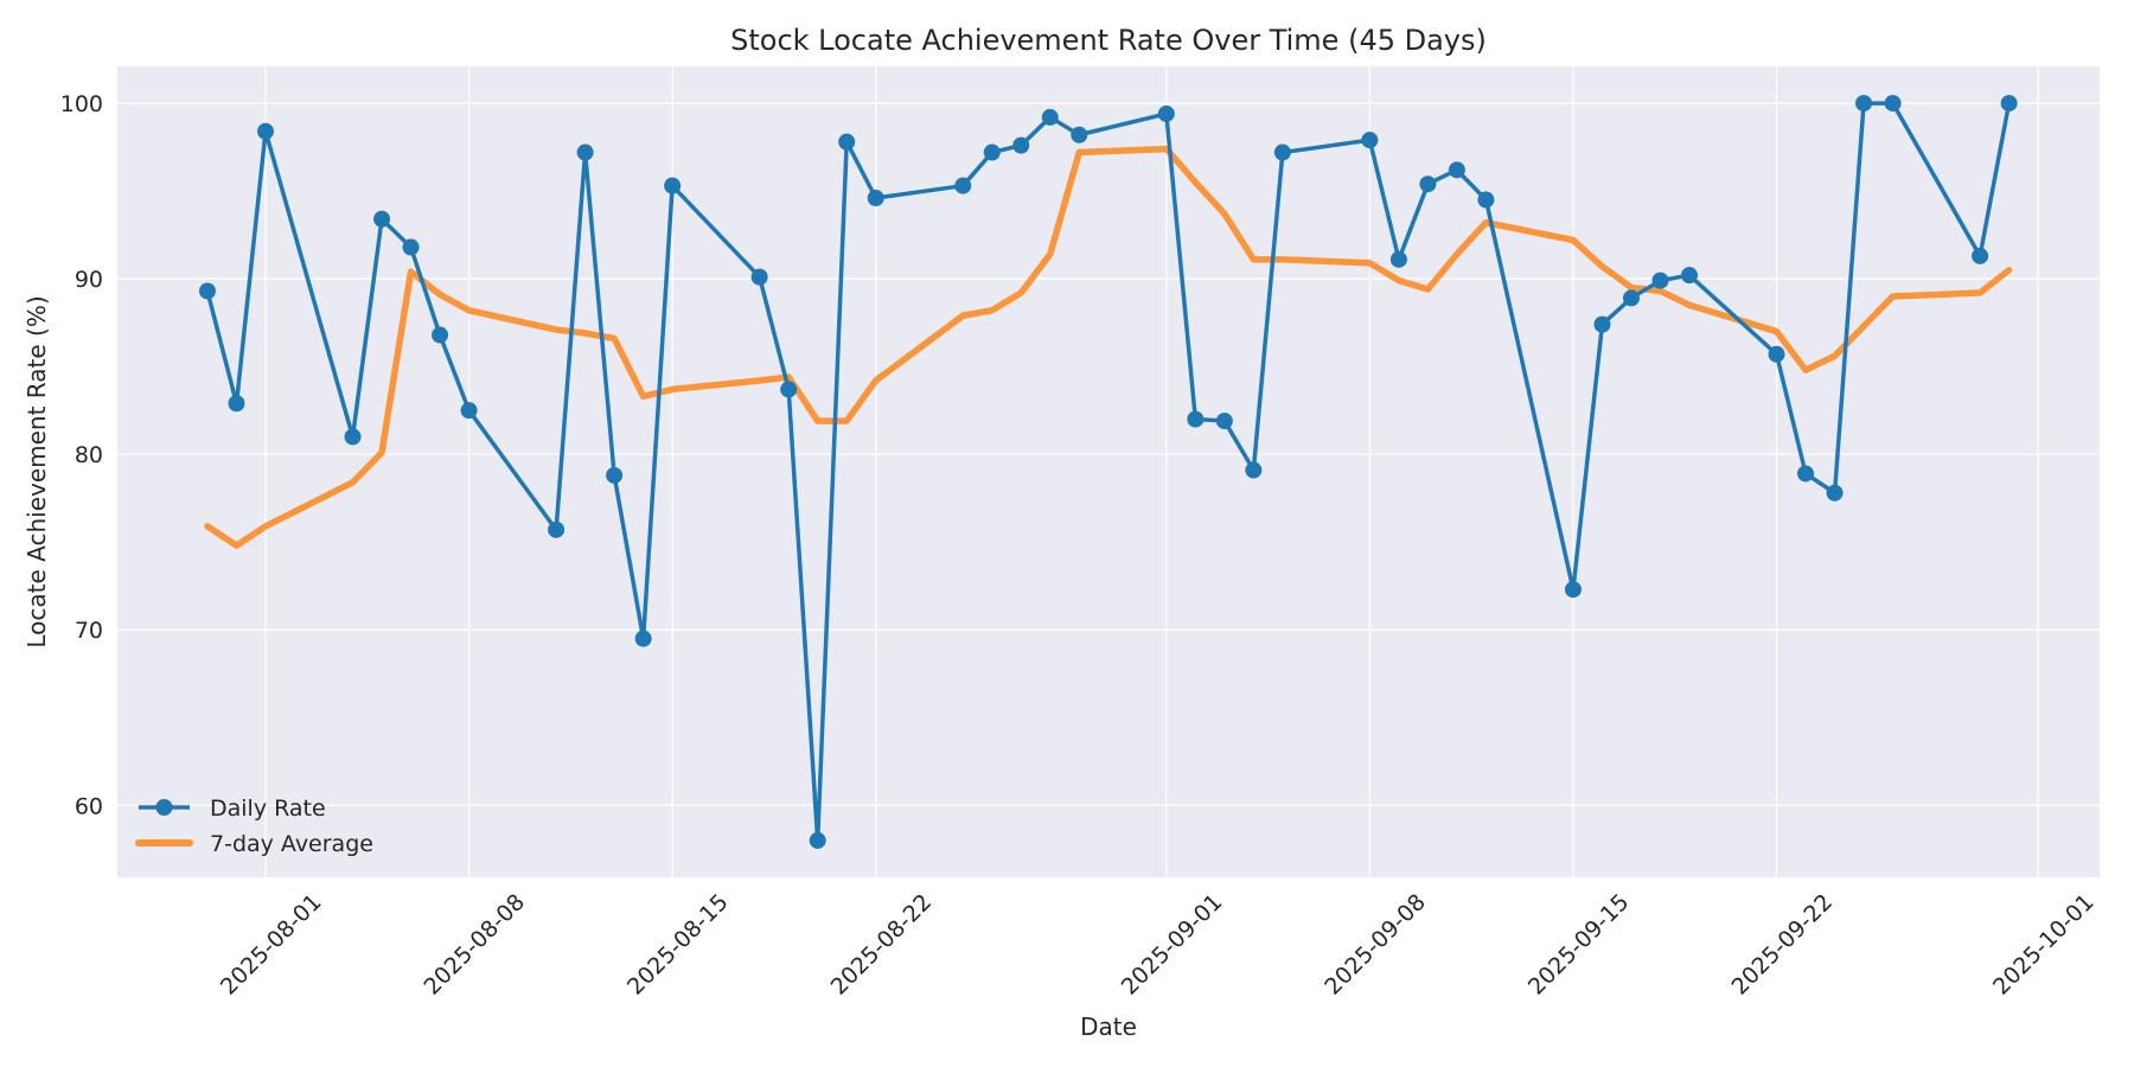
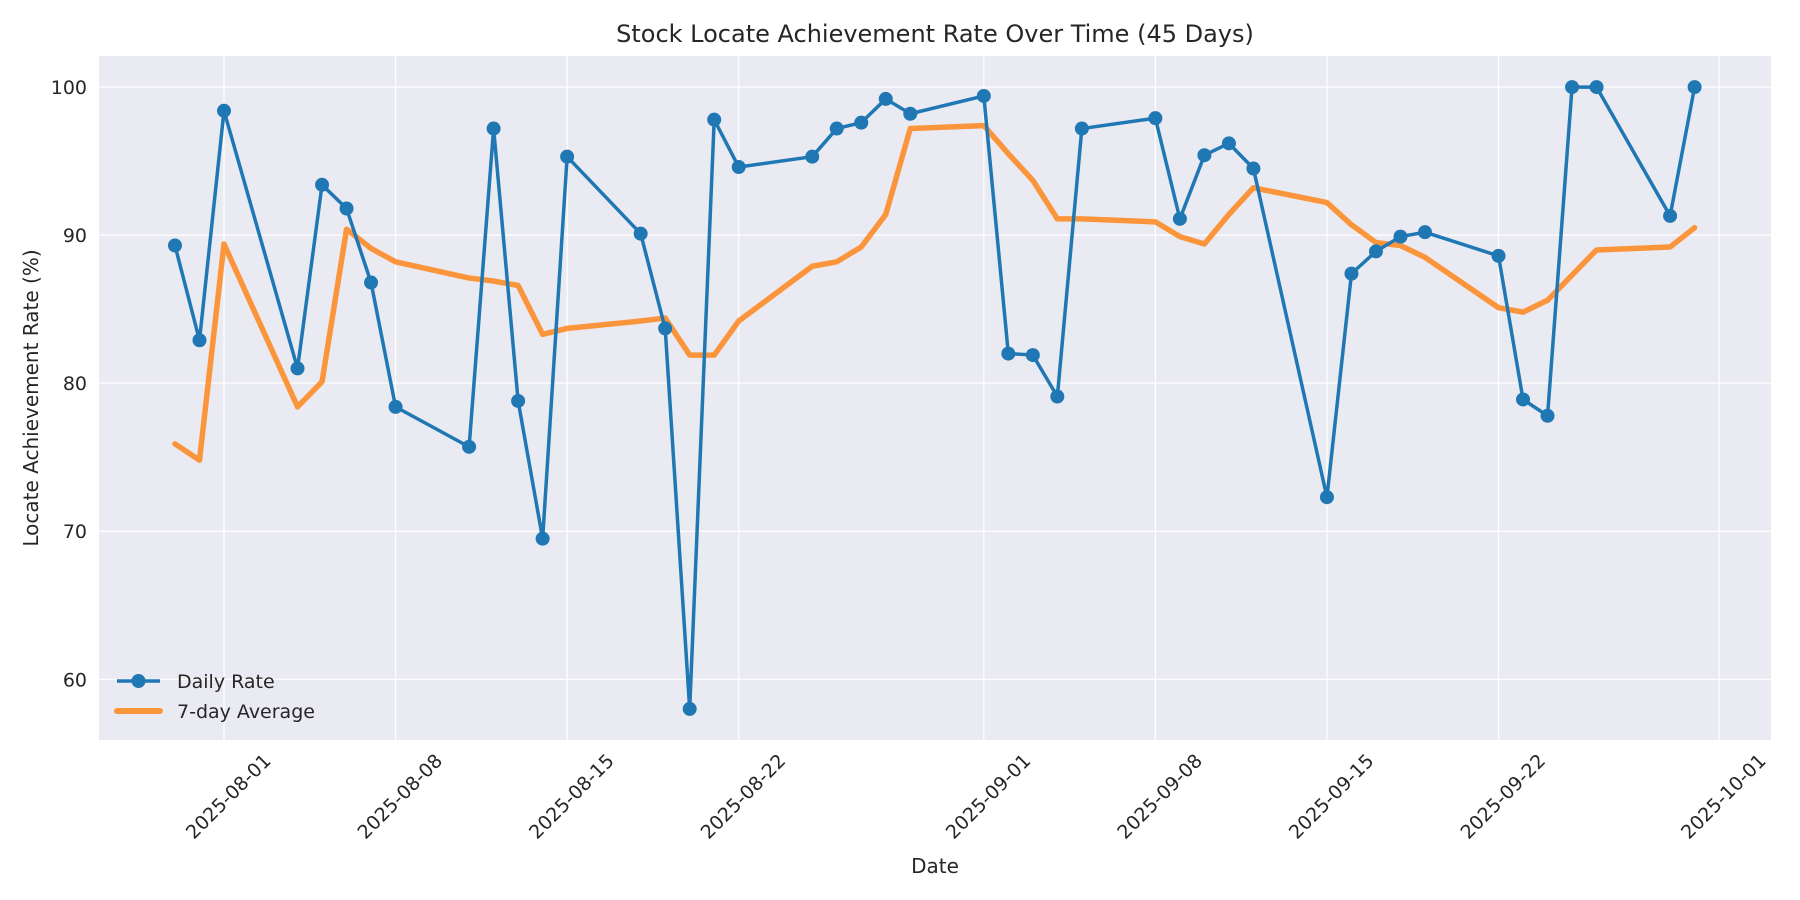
7-day Average/2025-08-01: 75.9 -> 89.4
Daily Rate/2025-08-08: 82.5 -> 78.4
Daily Rate/2025-09-22: 85.7 -> 88.6
7-day Average/2025-09-22: 87.0 -> 85.1
